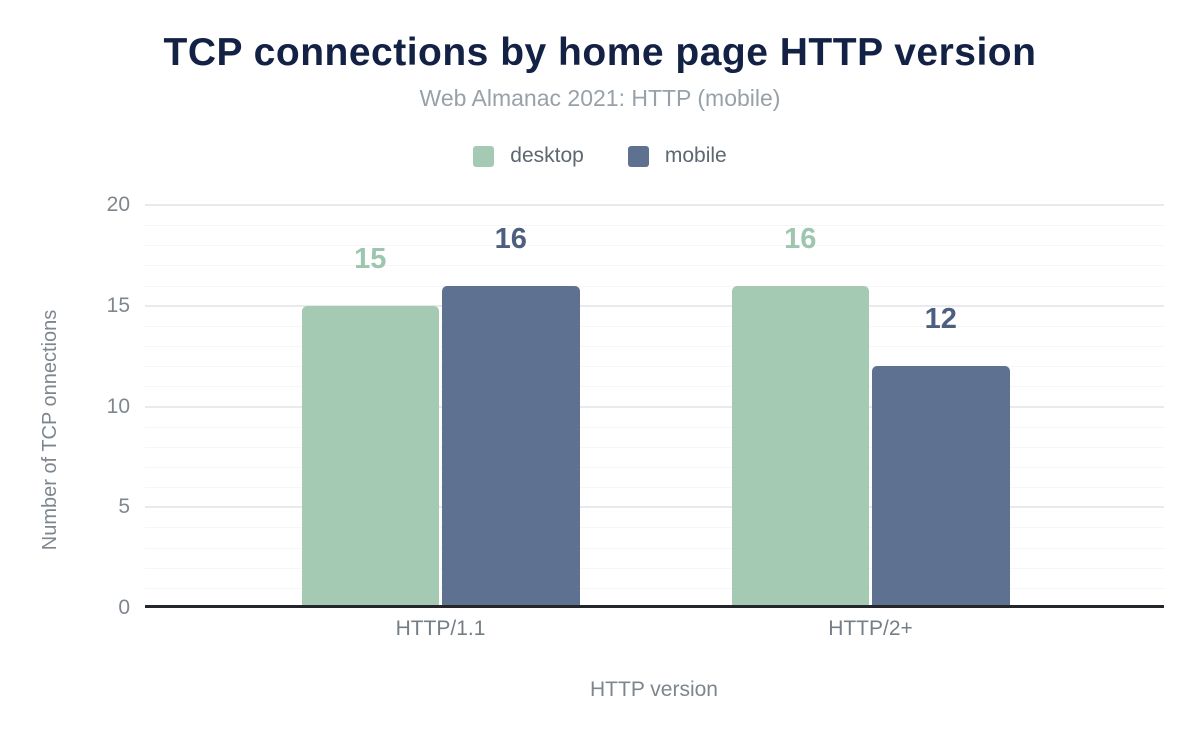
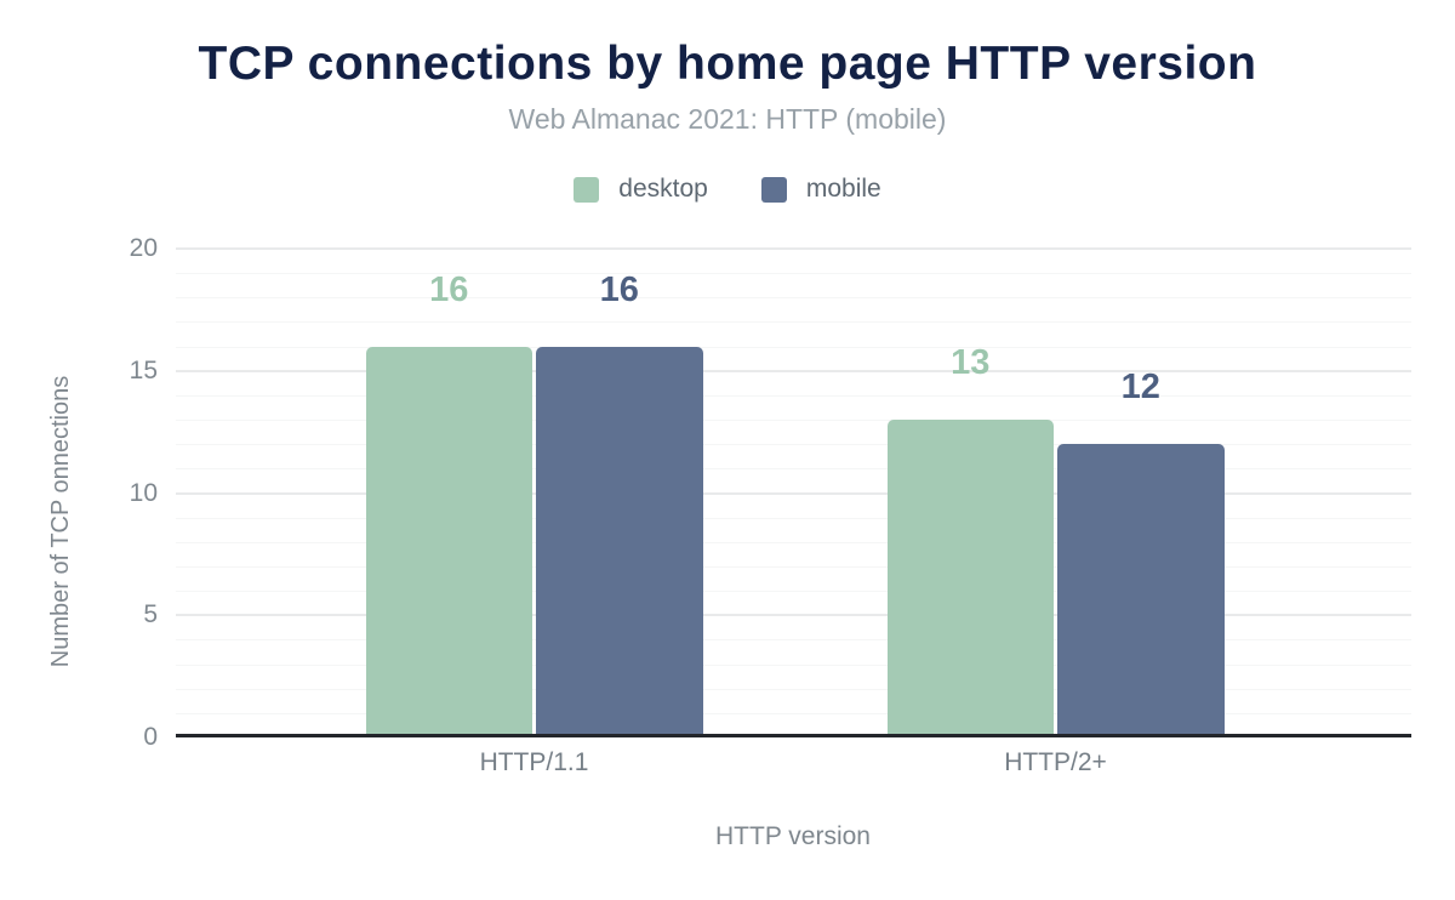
desktop/HTTP/1.1: 15 -> 16
desktop/HTTP/2+: 16 -> 13
